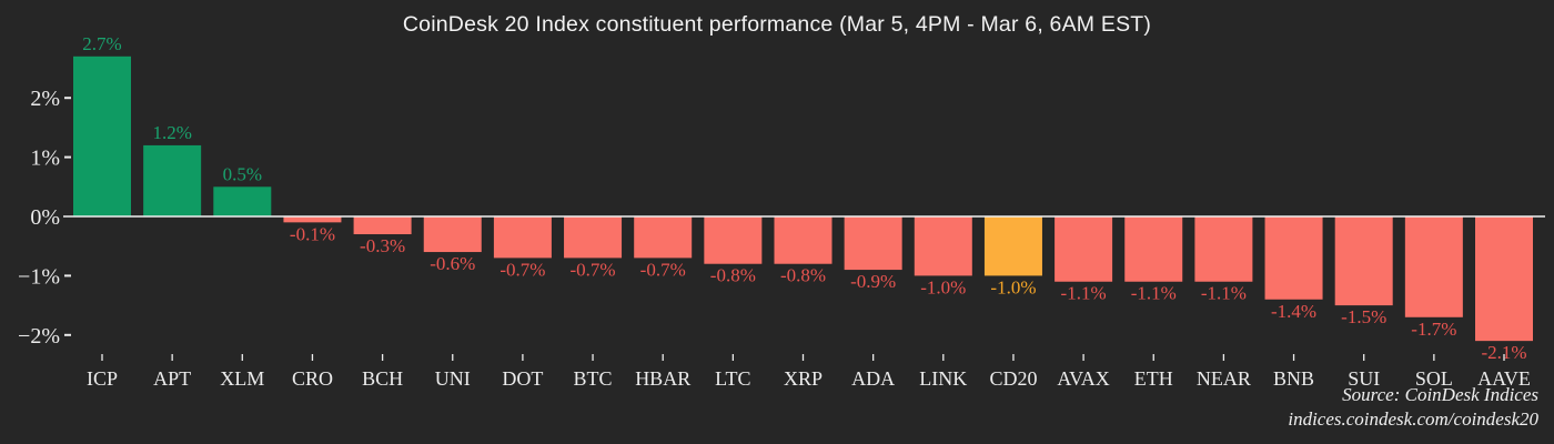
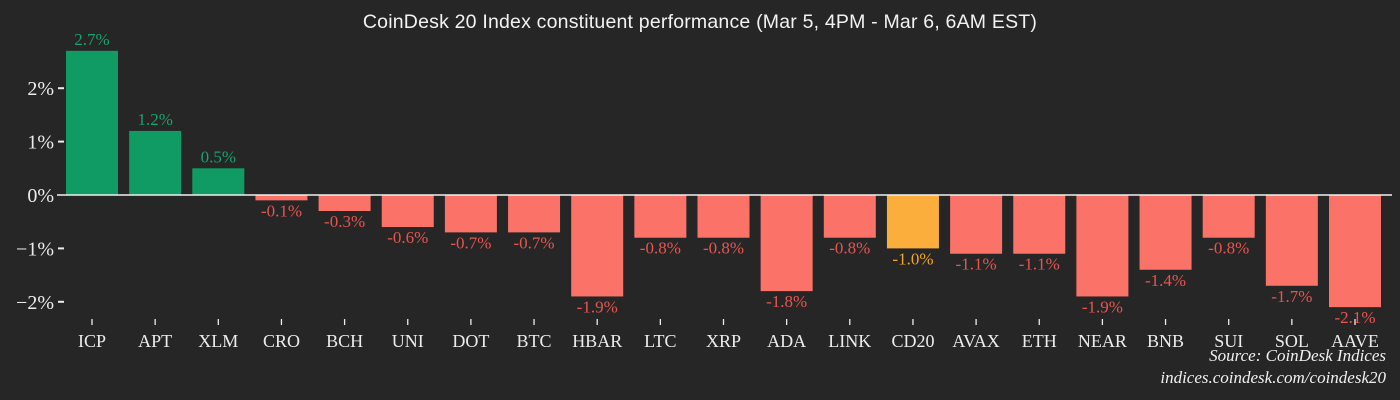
HBAR: -0.7% -> -1.9%
ADA: -0.9% -> -1.8%
LINK: -1.0% -> -0.8%
NEAR: -1.1% -> -1.9%
SUI: -1.5% -> -0.8%
